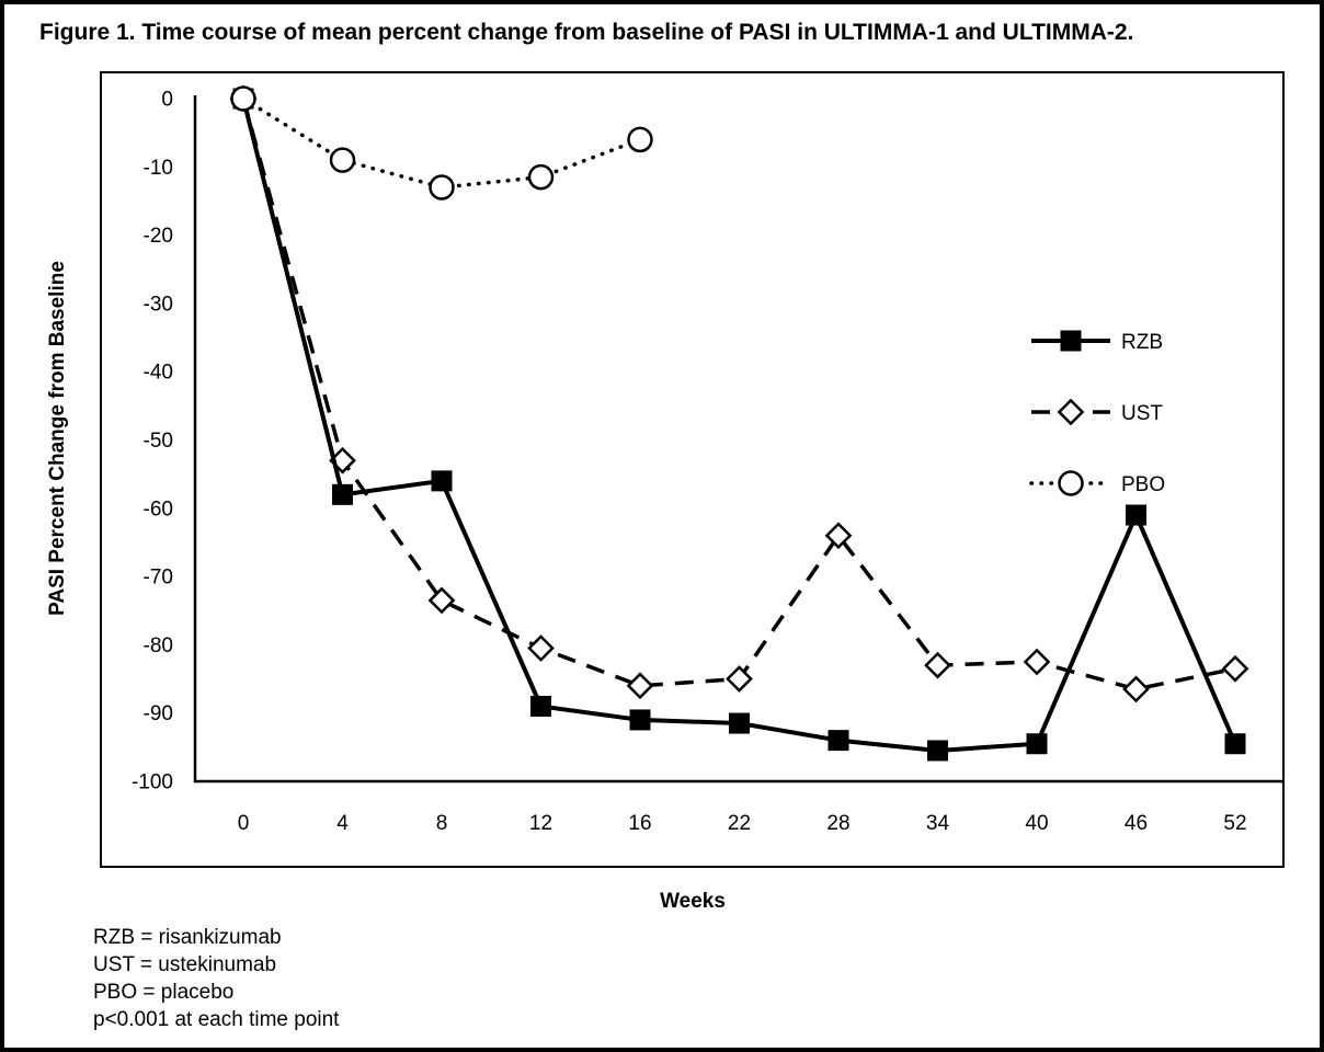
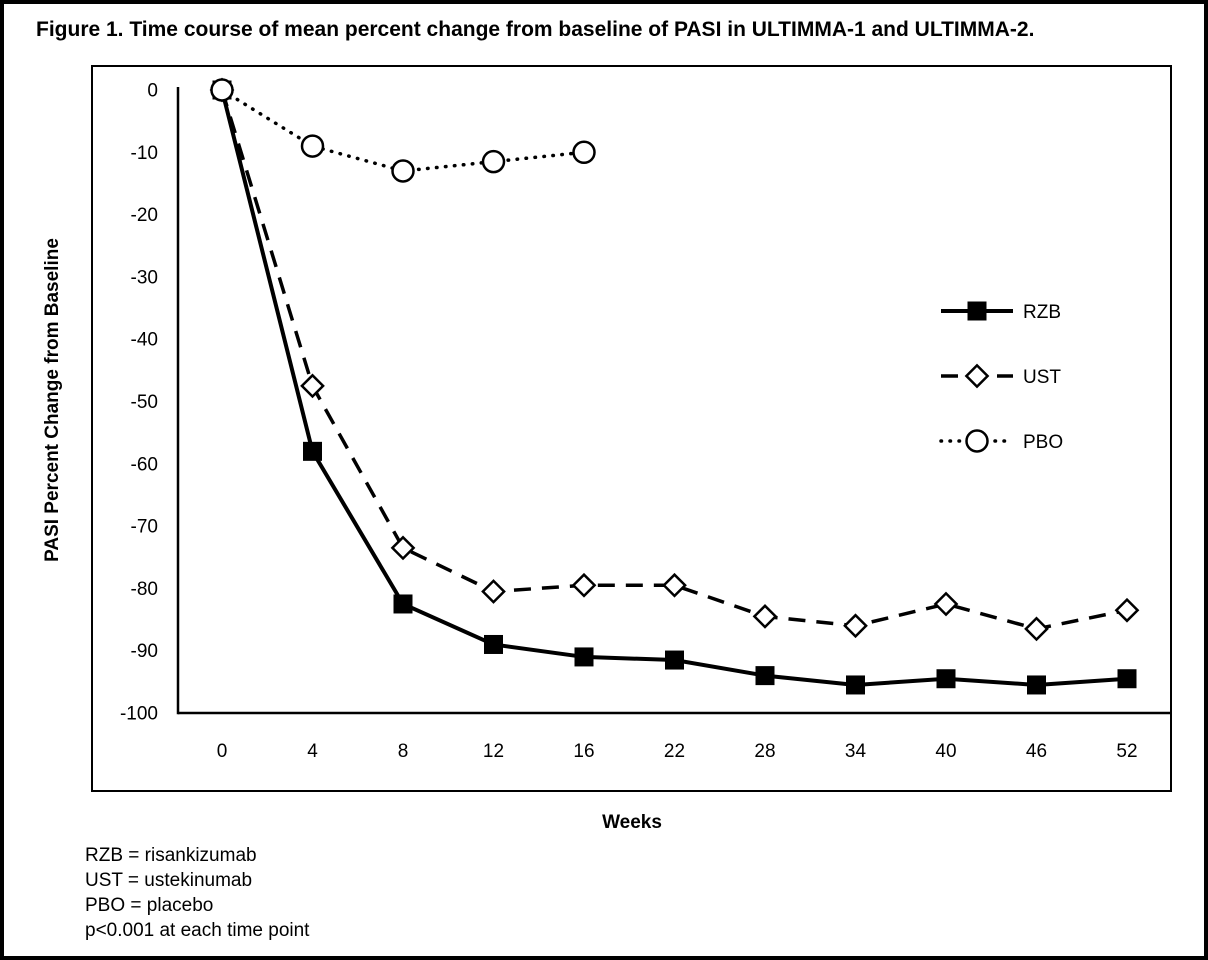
UST/4: -53 -> -48
RZB/8: -56 -> -82
UST/16: -86 -> -80
PBO/16: -6 -> -10
UST/22: -85 -> -80
UST/28: -64 -> -84
UST/34: -83 -> -86
RZB/46: -61 -> -96
